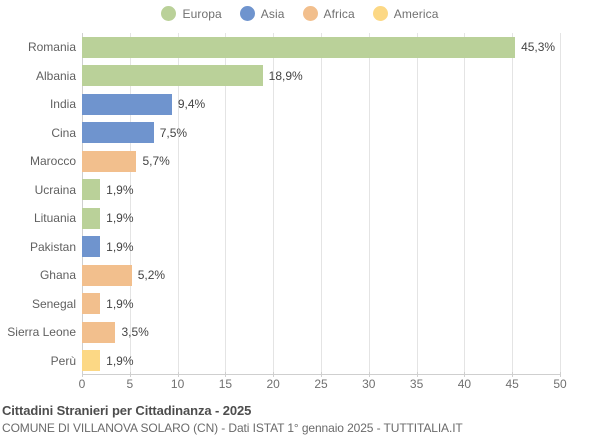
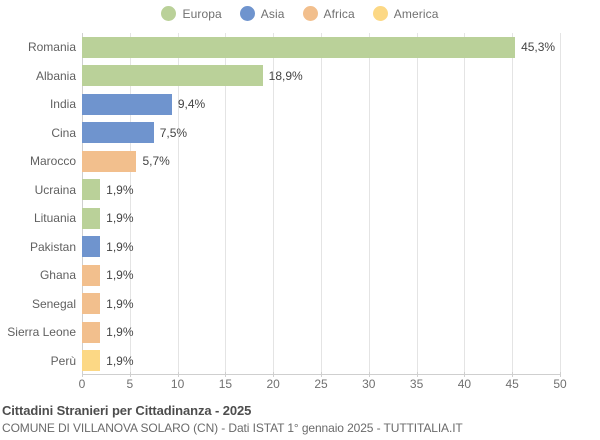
Ghana: 5,2% -> 1,9%
Sierra Leone: 3,5% -> 1,9%
